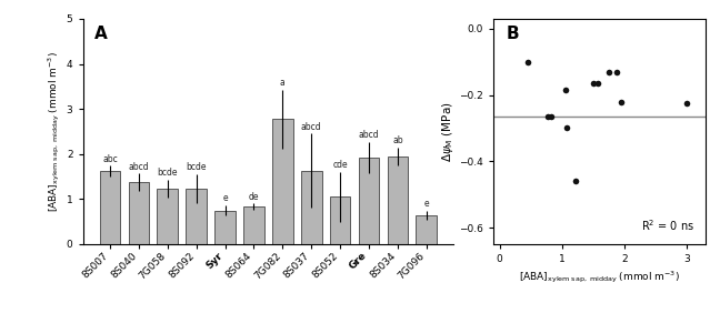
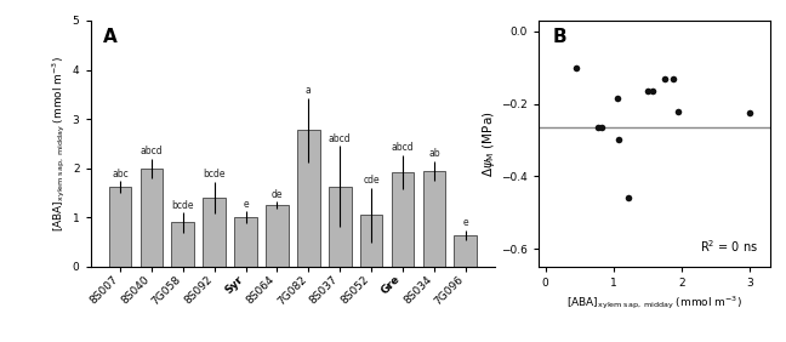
8S040: 1.37 -> 2.00
7G058: 1.23 -> 0.90
8S092: 1.23 -> 1.40
Syr: 0.75 -> 1.00
8S064: 0.83 -> 1.25
